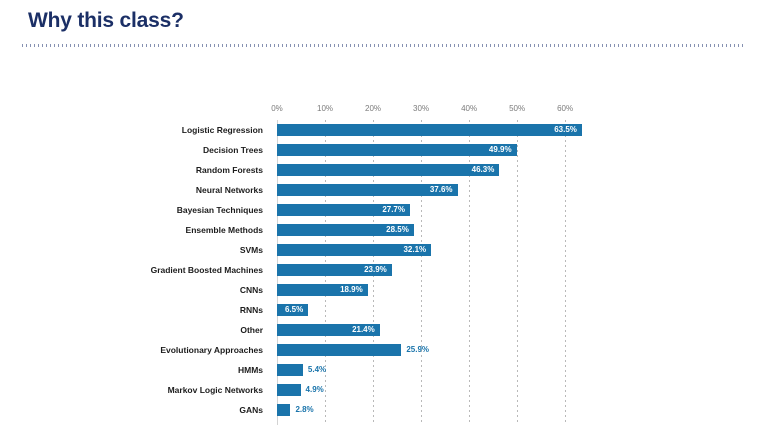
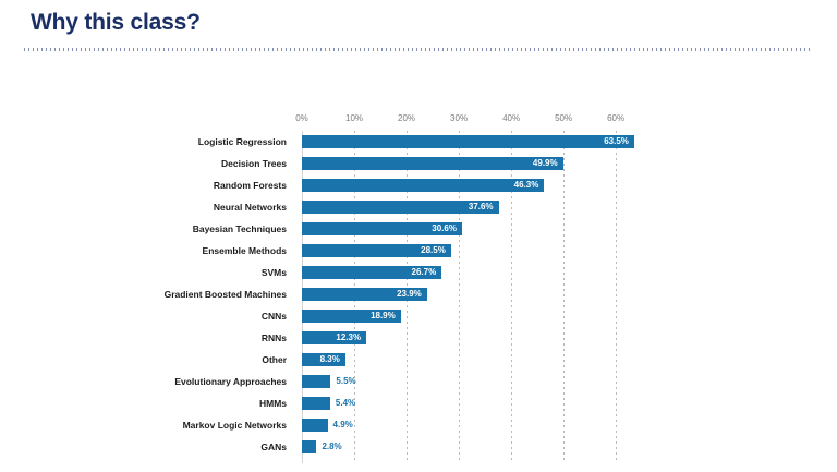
Bayesian Techniques: 27.7% -> 30.6%
SVMs: 32.1% -> 26.7%
RNNs: 6.5% -> 12.3%
Other: 21.4% -> 8.3%
Evolutionary Approaches: 25.9% -> 5.5%
